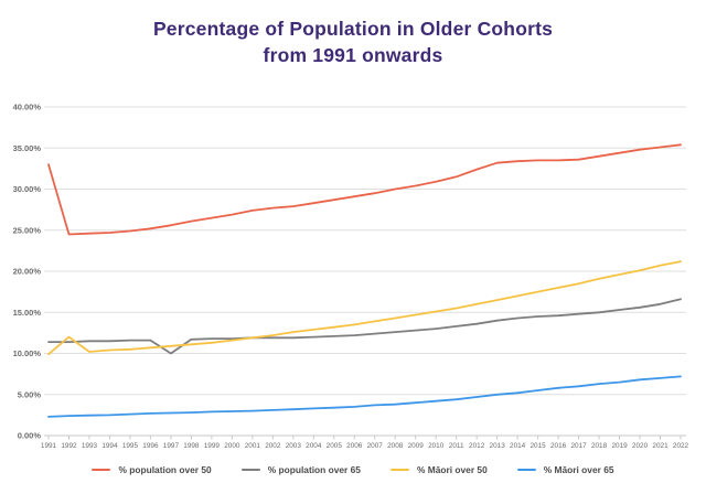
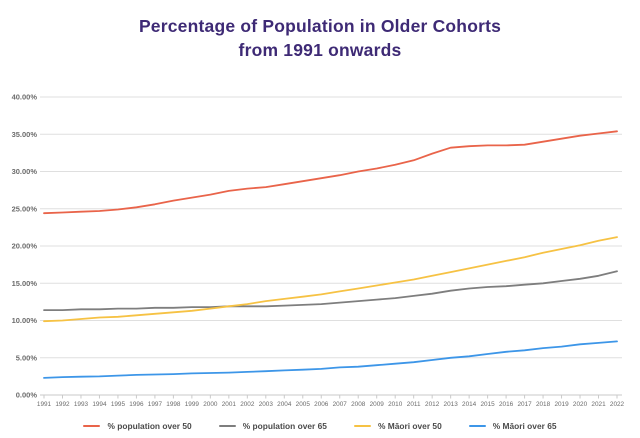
% population over 50/1991: 33% -> 24%
% Māori over 50/1992: 12% -> 10%
% population over 65/1997: 10% -> 12%
